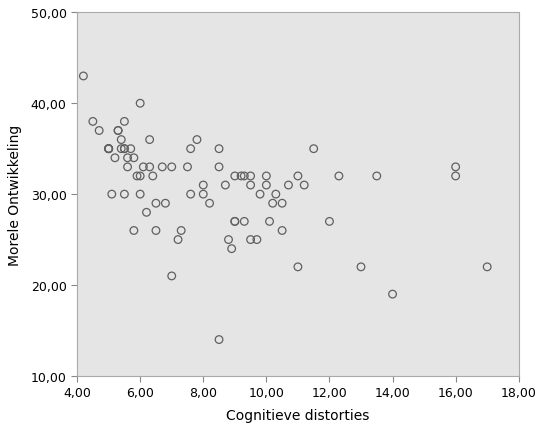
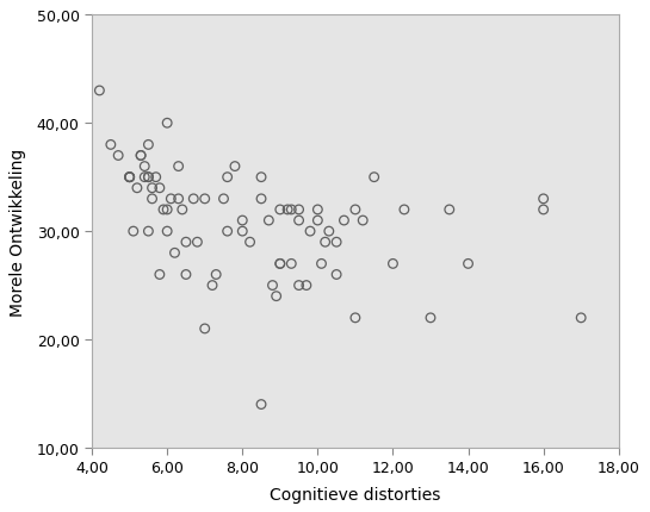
14,00: 19 -> 27
